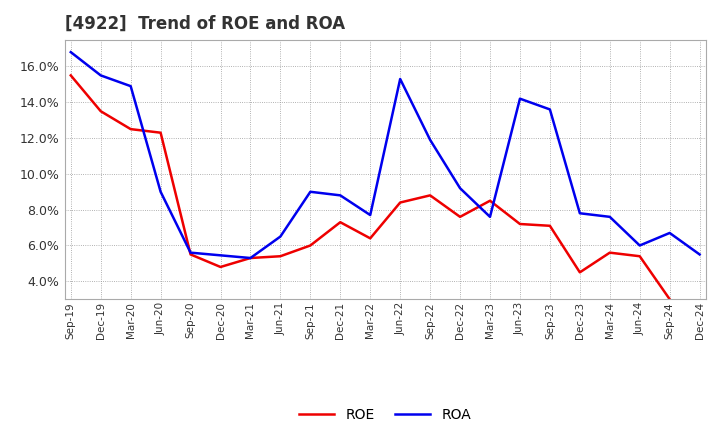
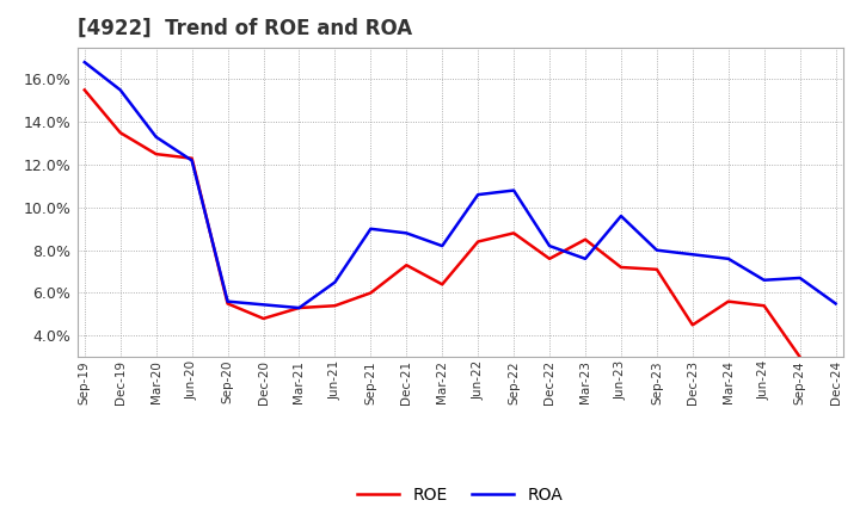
ROA/Mar-20: 14.9% -> 13.3%
ROA/Jun-20: 9.0% -> 12.2%
ROA/Mar-22: 7.7% -> 8.2%
ROA/Jun-22: 15.3% -> 10.6%
ROA/Sep-22: 11.9% -> 10.8%
ROA/Dec-22: 9.2% -> 8.2%
ROA/Jun-23: 14.2% -> 9.6%
ROA/Sep-23: 13.6% -> 8.0%
ROA/Jun-24: 6.0% -> 6.6%
